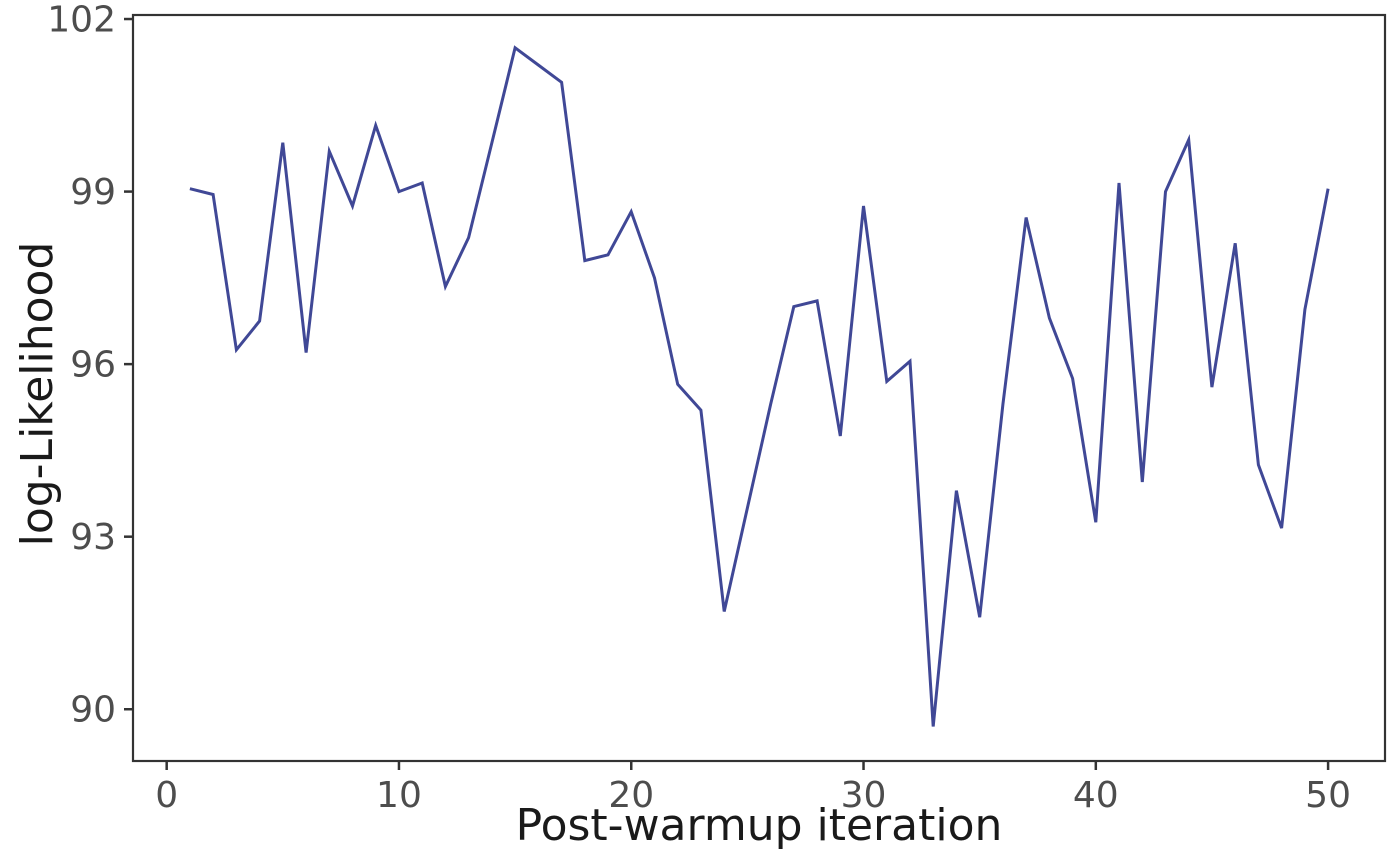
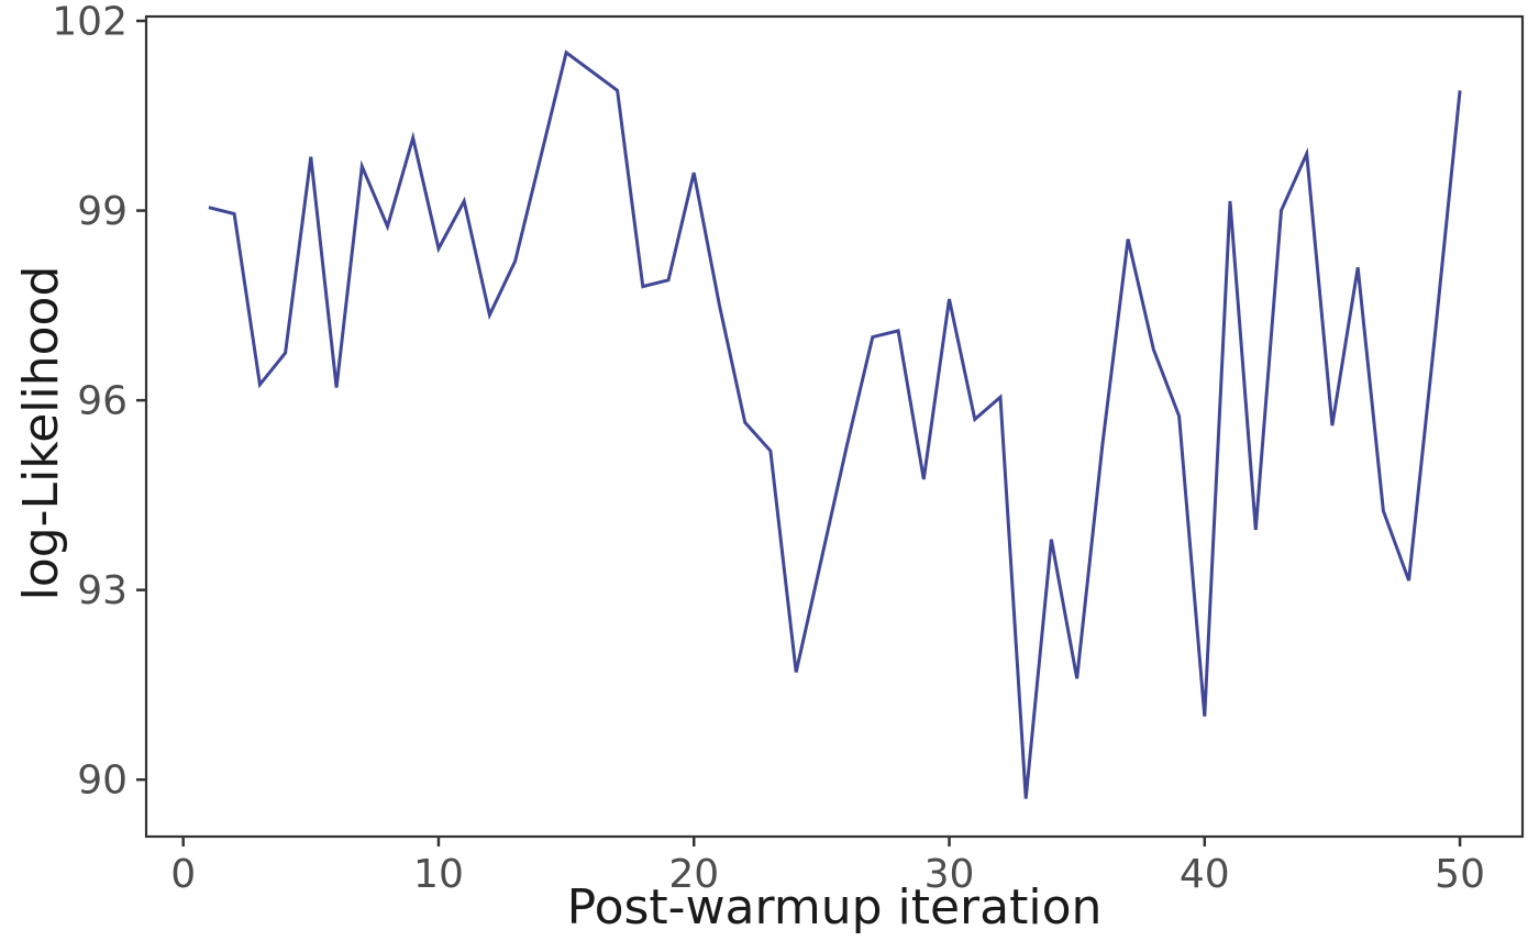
10: 99.0 -> 98.4
20: 98.7 -> 99.6
30: 98.8 -> 97.6
40: 93.2 -> 91.0
50: 99.0 -> 100.9
